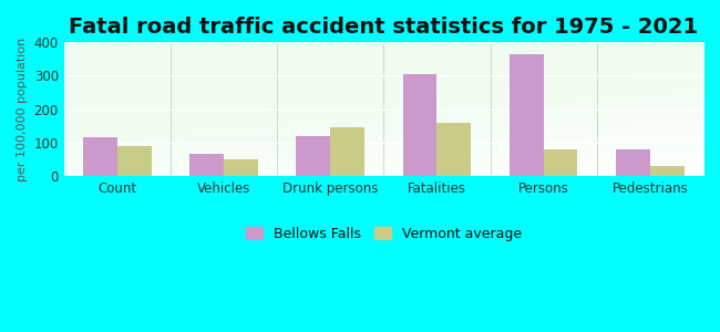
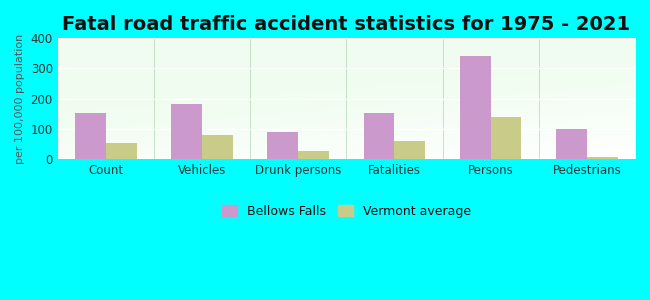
Bellows Falls/Count: 115 -> 152
Vermont average/Count: 90 -> 52
Bellows Falls/Vehicles: 65 -> 183
Vermont average/Vehicles: 50 -> 78
Bellows Falls/Drunk persons: 120 -> 88
Vermont average/Drunk persons: 145 -> 27
Bellows Falls/Fatalities: 305 -> 152
Vermont average/Fatalities: 160 -> 60
Bellows Falls/Persons: 365 -> 342
Vermont average/Persons: 80 -> 138
Bellows Falls/Pedestrians: 80 -> 98
Vermont average/Pedestrians: 30 -> 5
